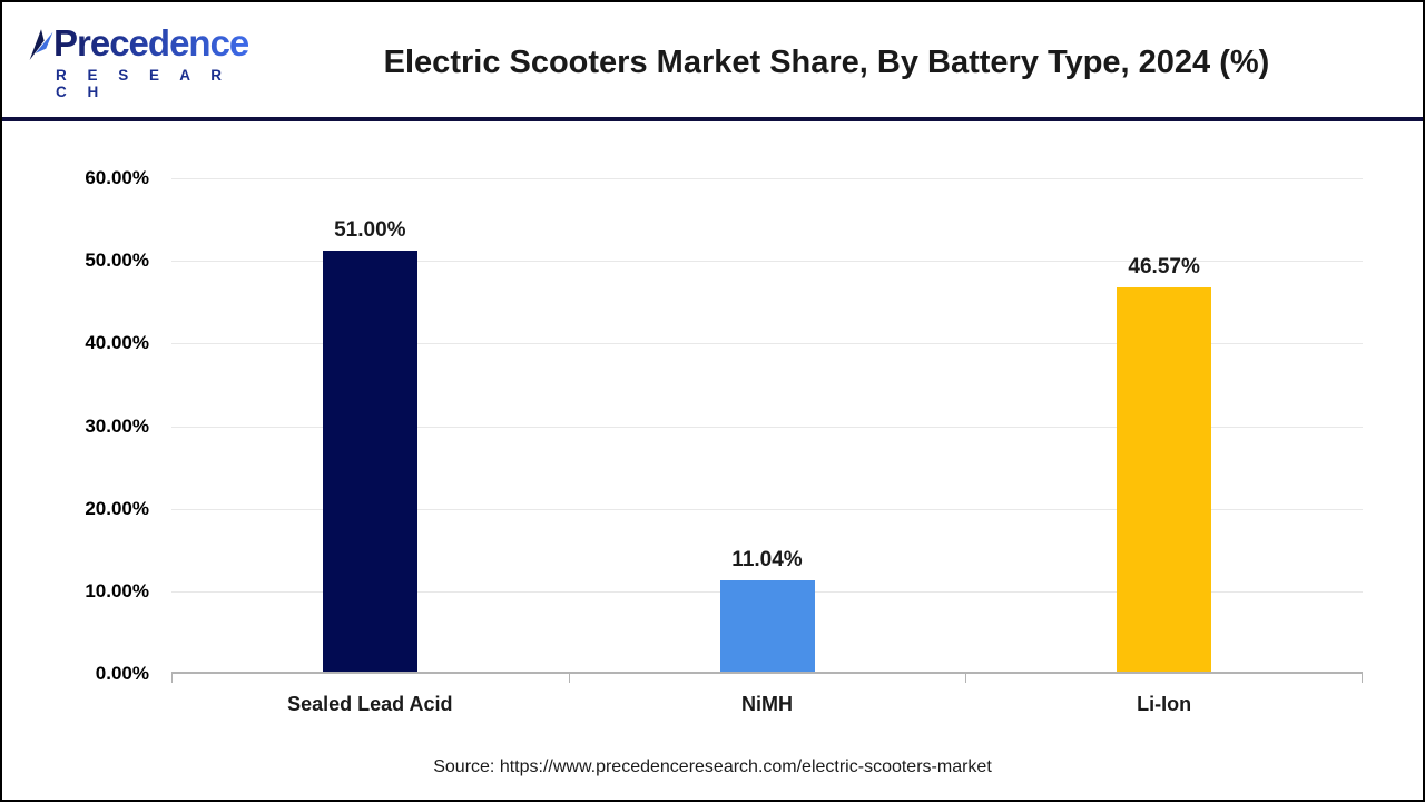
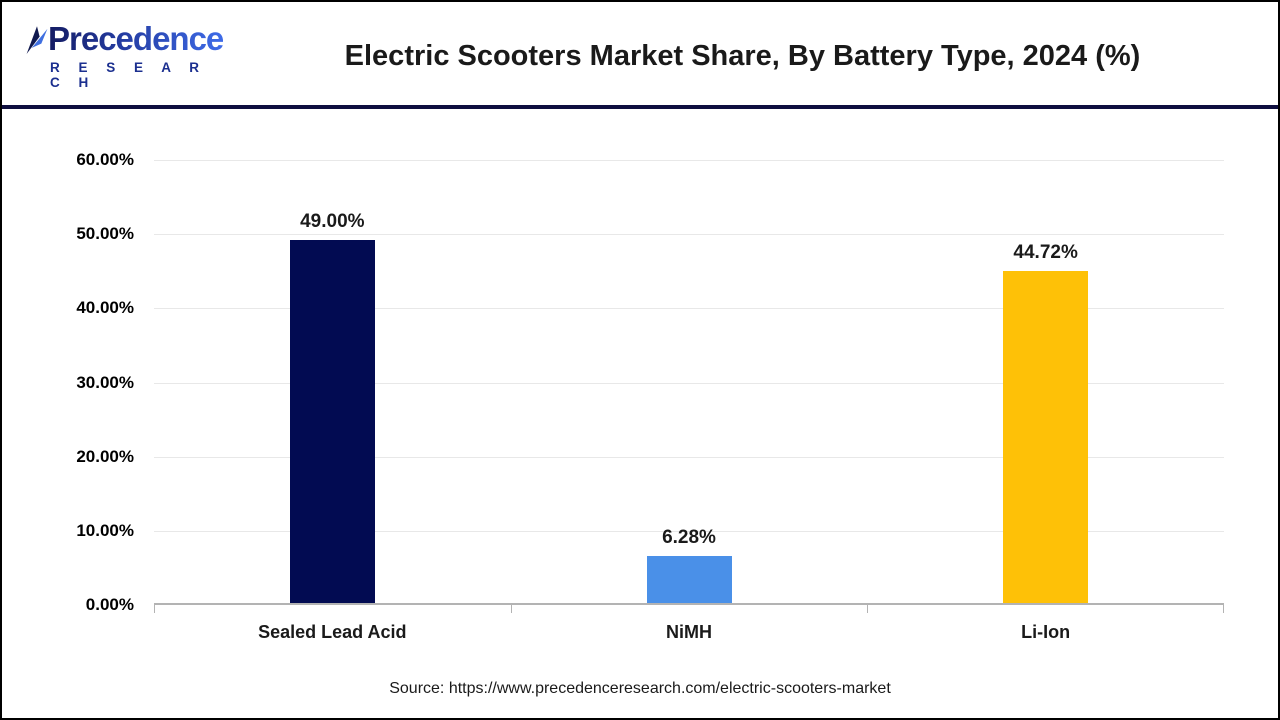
Sealed Lead Acid: 51.00% -> 49.00%
NiMH: 11.04% -> 6.28%
Li-Ion: 46.57% -> 44.72%
